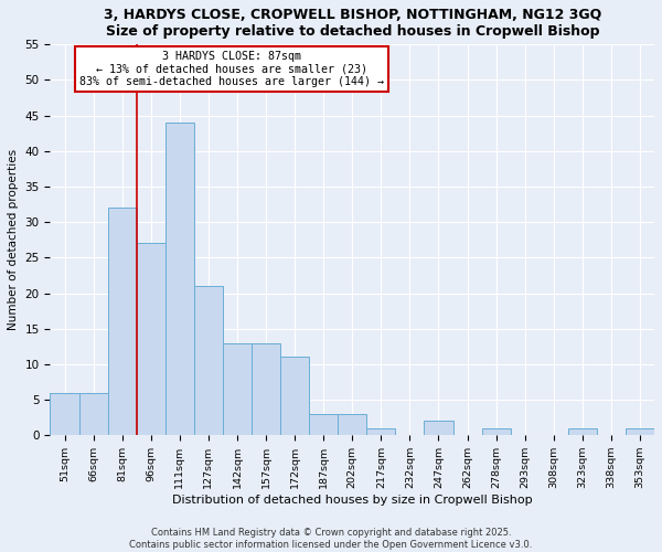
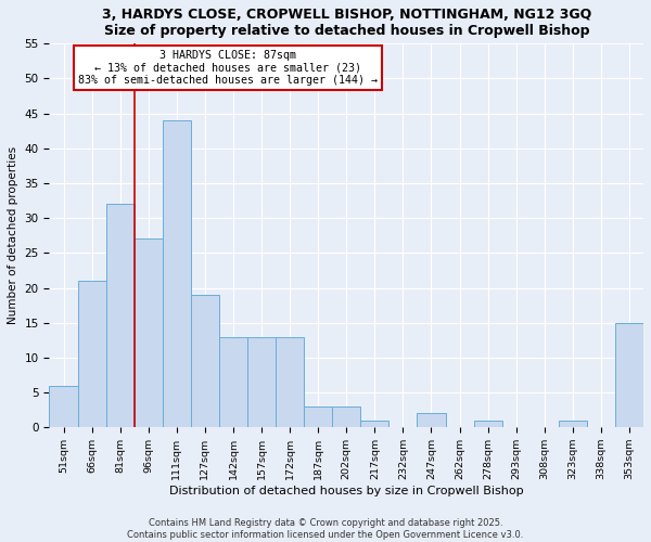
66sqm: 6 -> 21
127sqm: 21 -> 19
172sqm: 11 -> 13
353sqm: 1 -> 15
